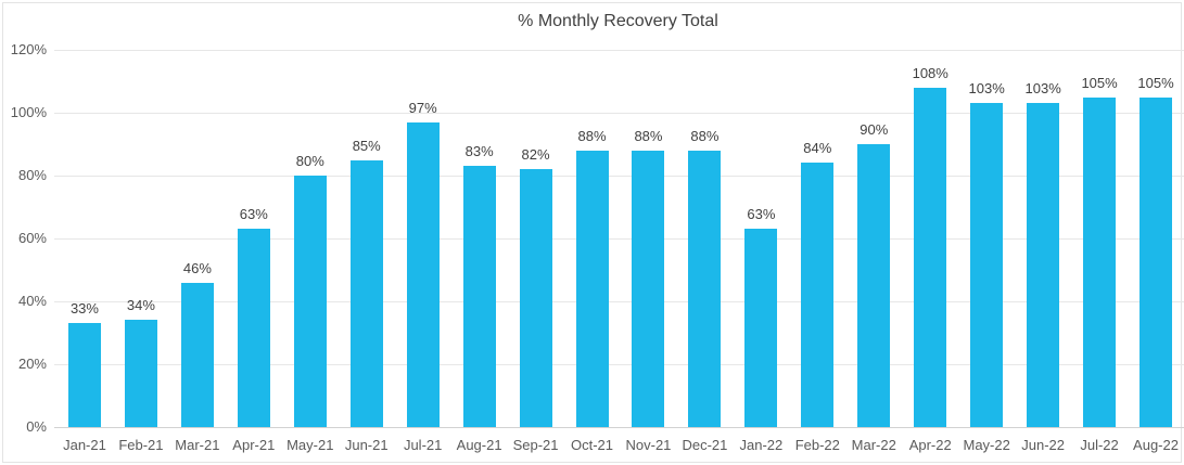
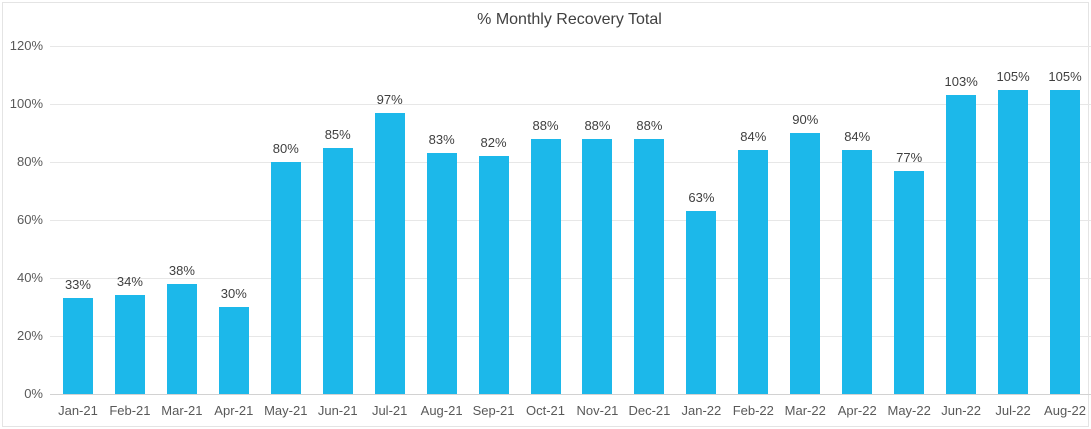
Mar-21: 46% -> 38%
Apr-21: 63% -> 30%
Apr-22: 108% -> 84%
May-22: 103% -> 77%
